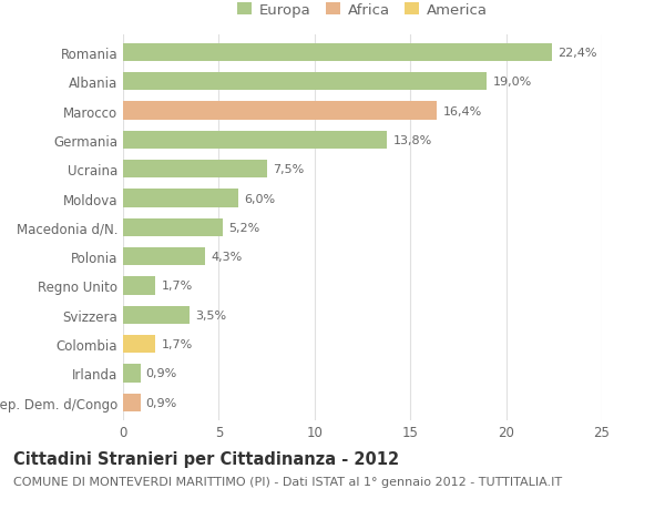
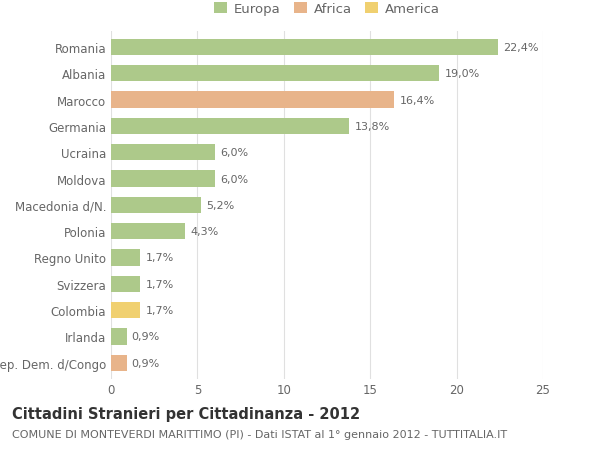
Ucraina: 7,5% -> 6,0%
Svizzera: 3,5% -> 1,7%
